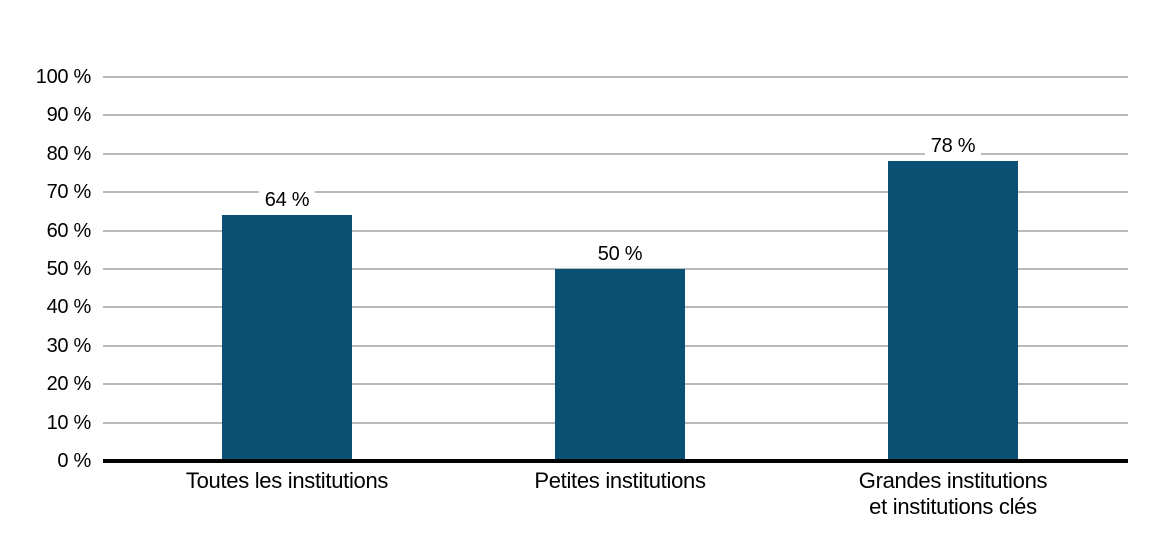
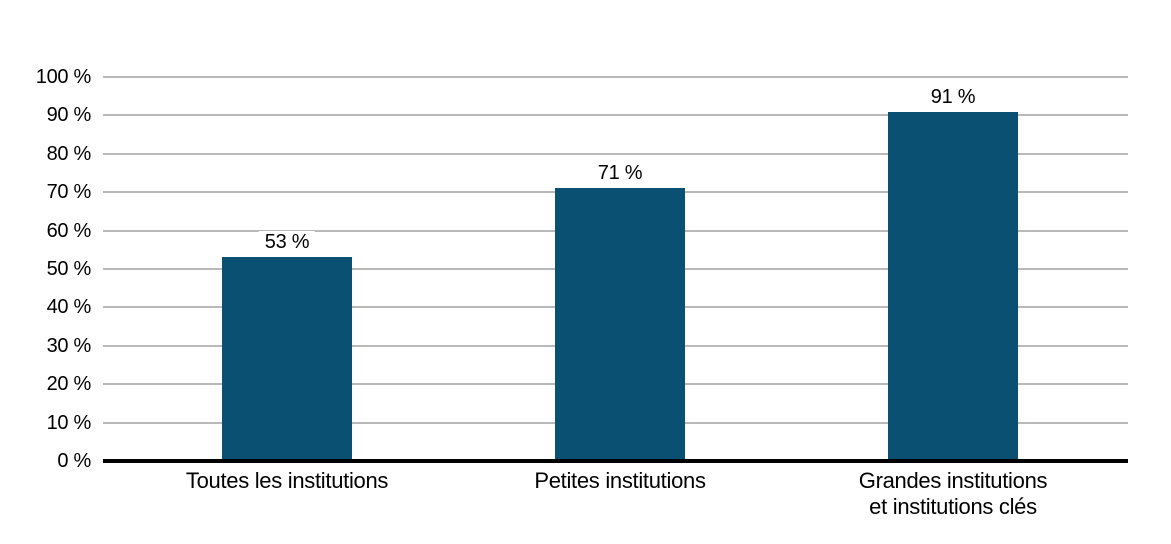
Toutes les institutions: 64 -> 53
Petites institutions: 50 -> 71
Grandes institutions et institutions clés: 78 -> 91
